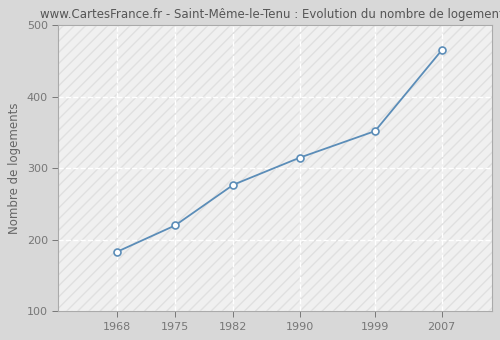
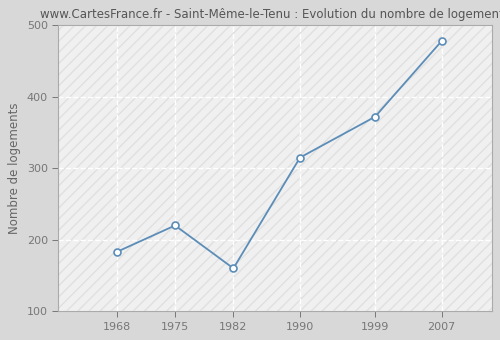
1982: 277 -> 160
1999: 352 -> 372
2007: 465 -> 478
